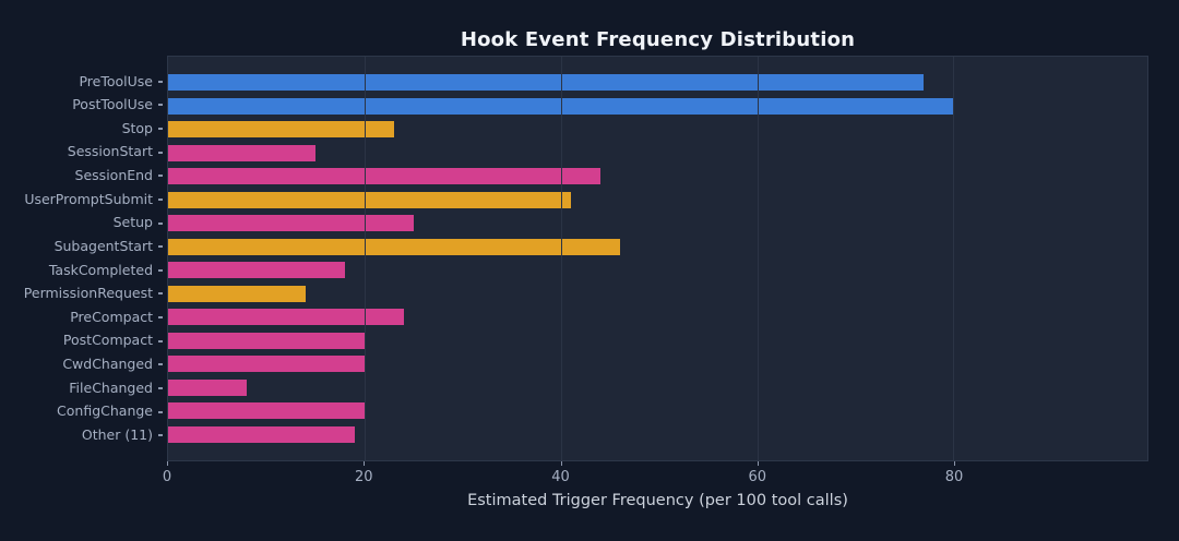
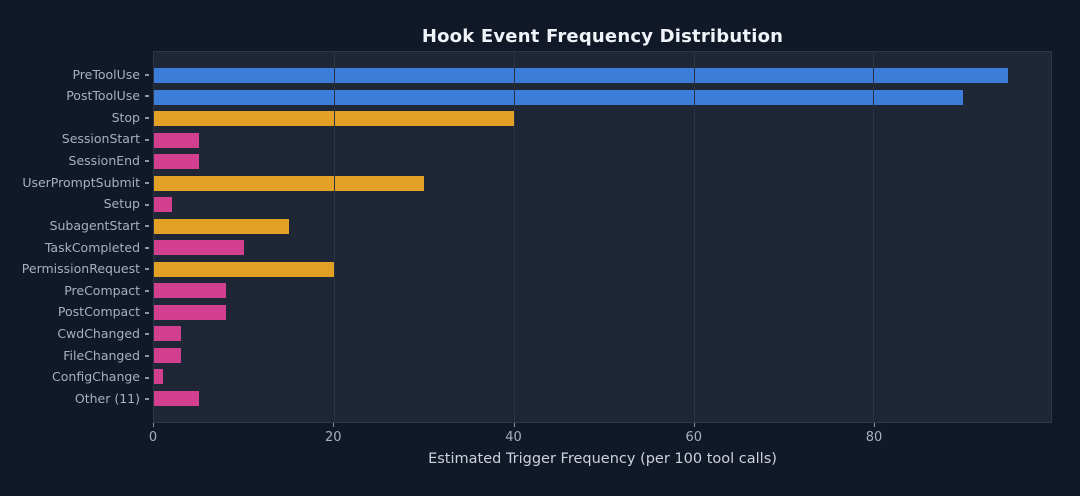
PreToolUse: 77 -> 95
PostToolUse: 80 -> 90
Stop: 23 -> 40
SessionStart: 15 -> 5
SessionEnd: 44 -> 5
UserPromptSubmit: 41 -> 30
Setup: 25 -> 2
SubagentStart: 46 -> 15
TaskCompleted: 18 -> 10
PermissionRequest: 14 -> 20
PreCompact: 24 -> 8
PostCompact: 20 -> 8
CwdChanged: 20 -> 3
FileChanged: 8 -> 3
ConfigChange: 20 -> 1
Other (11): 19 -> 5
